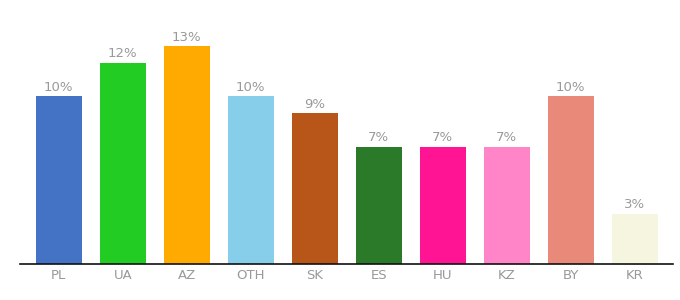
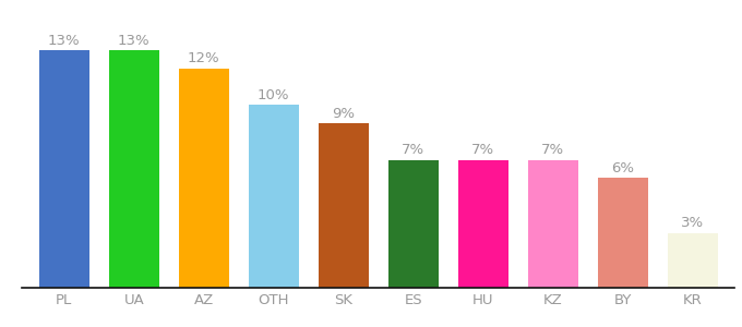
PL: 10% -> 13%
UA: 12% -> 13%
AZ: 13% -> 12%
BY: 10% -> 6%
